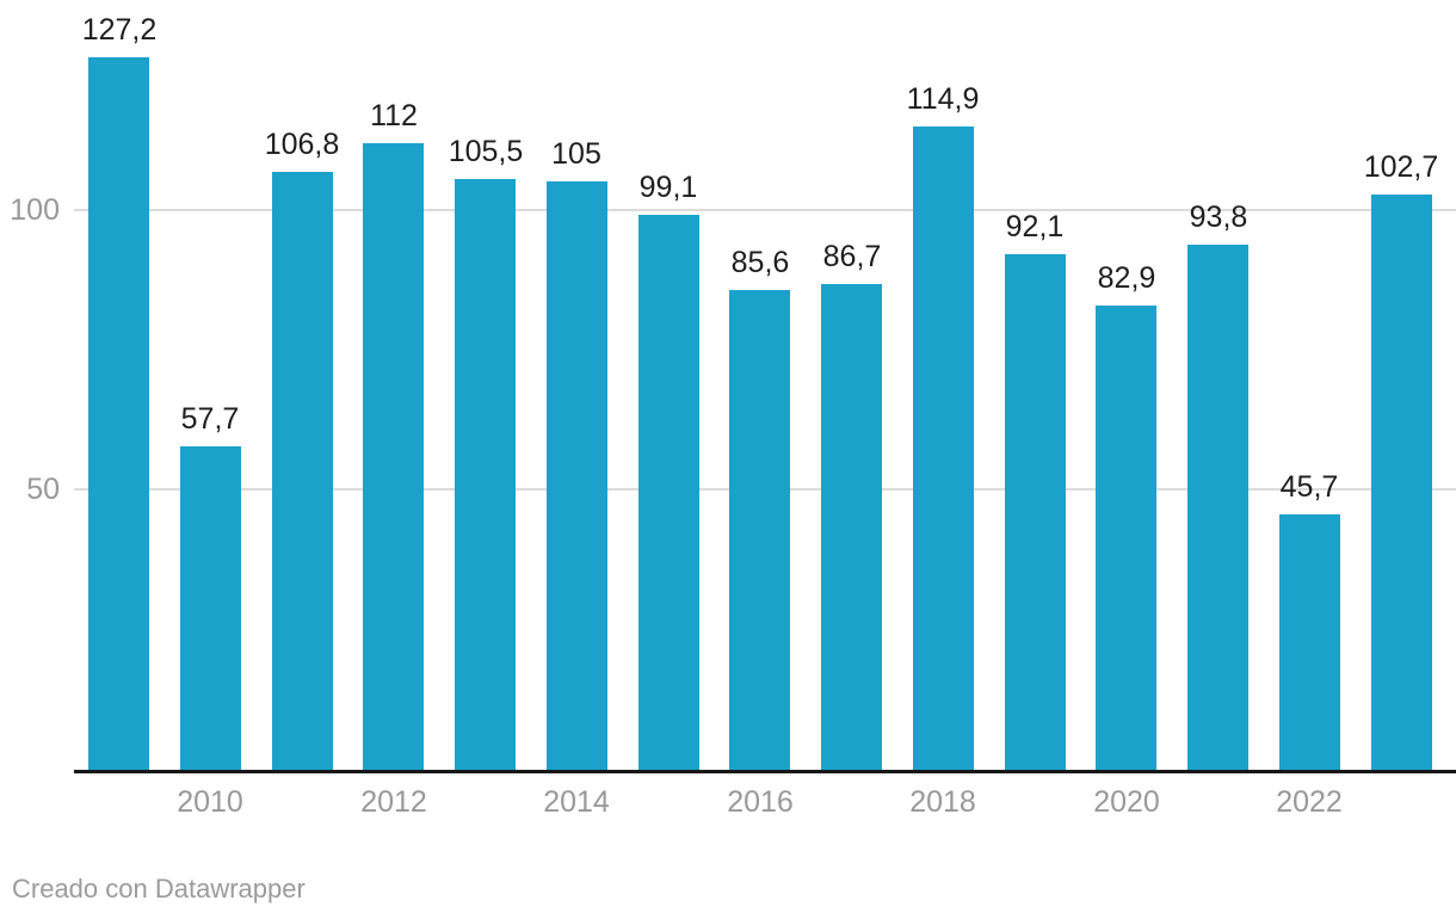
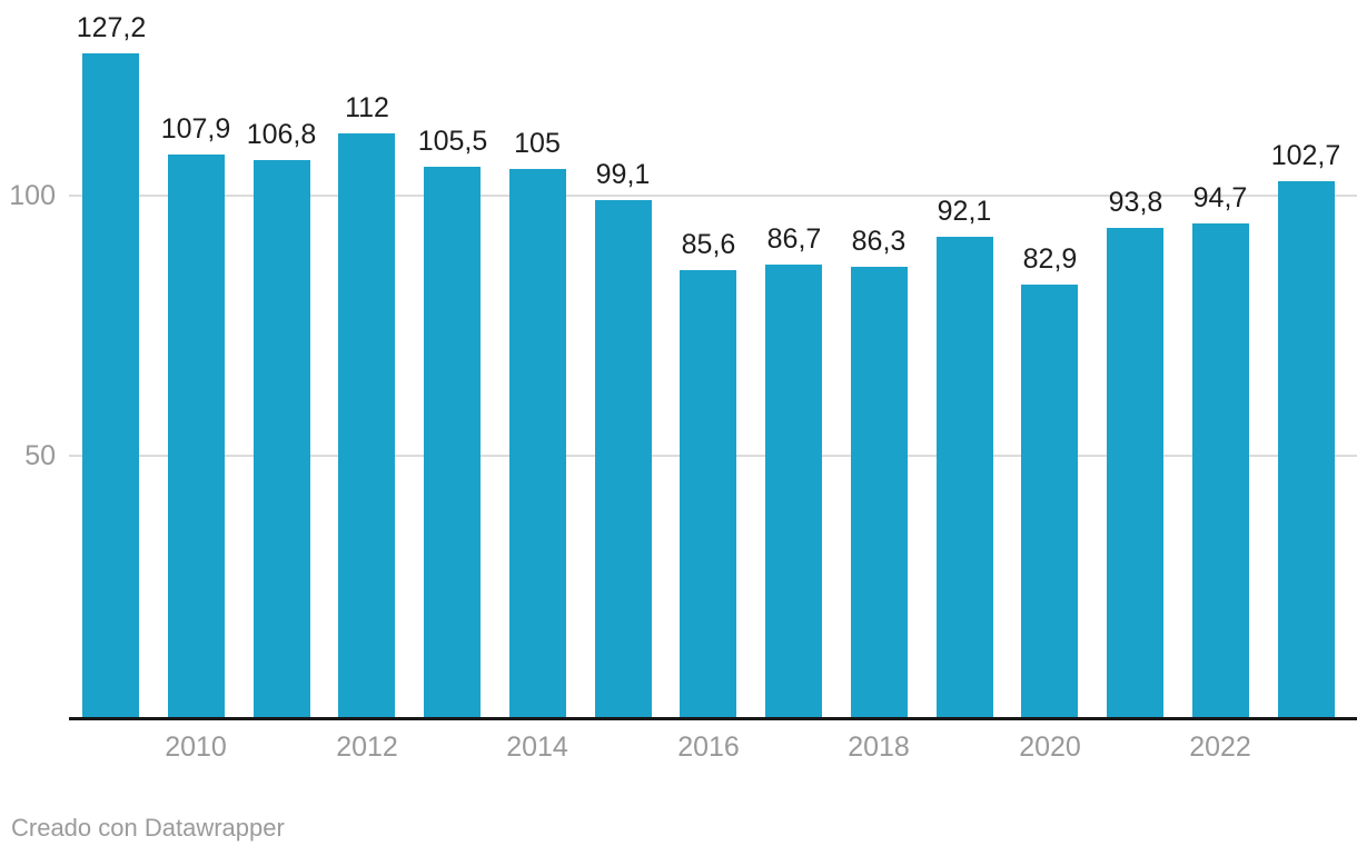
2010: 57,7 -> 107,9
2018: 114,9 -> 86,3
2022: 45,7 -> 94,7
